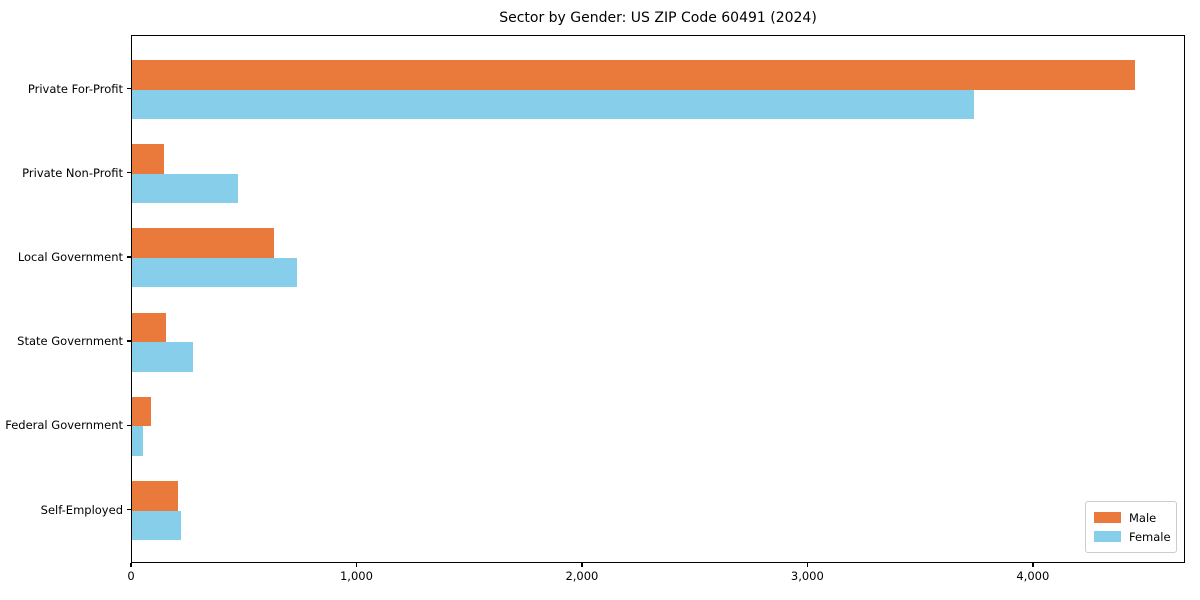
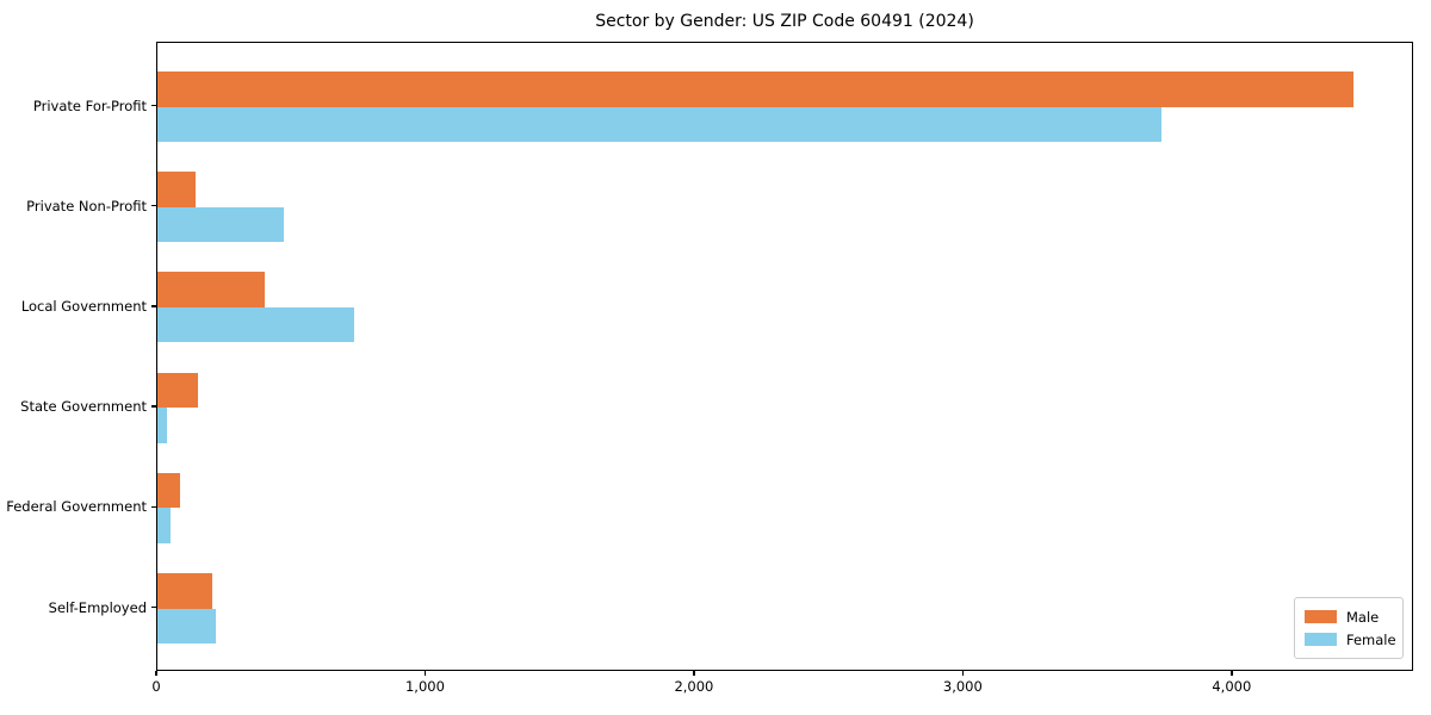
Male/Local Government: 630 -> 400
Female/State Government: 270 -> 40
